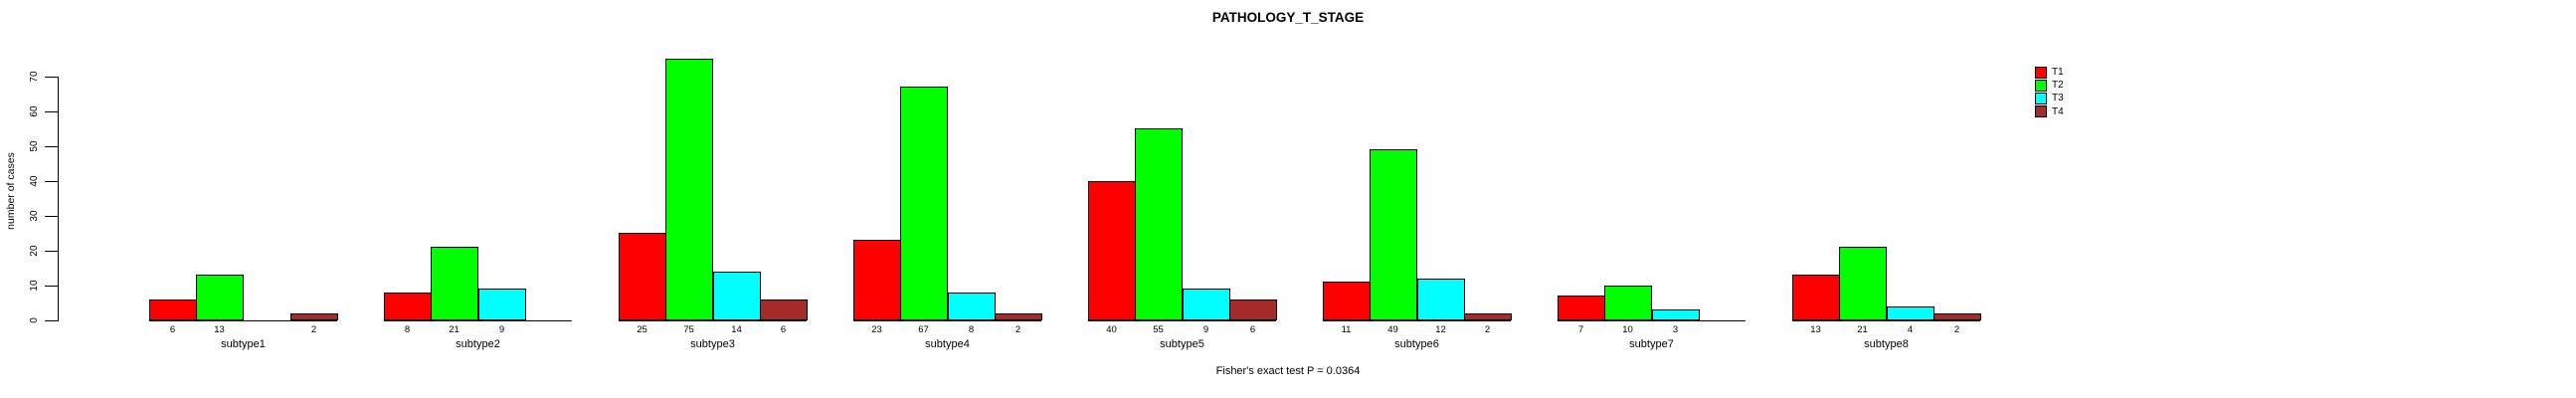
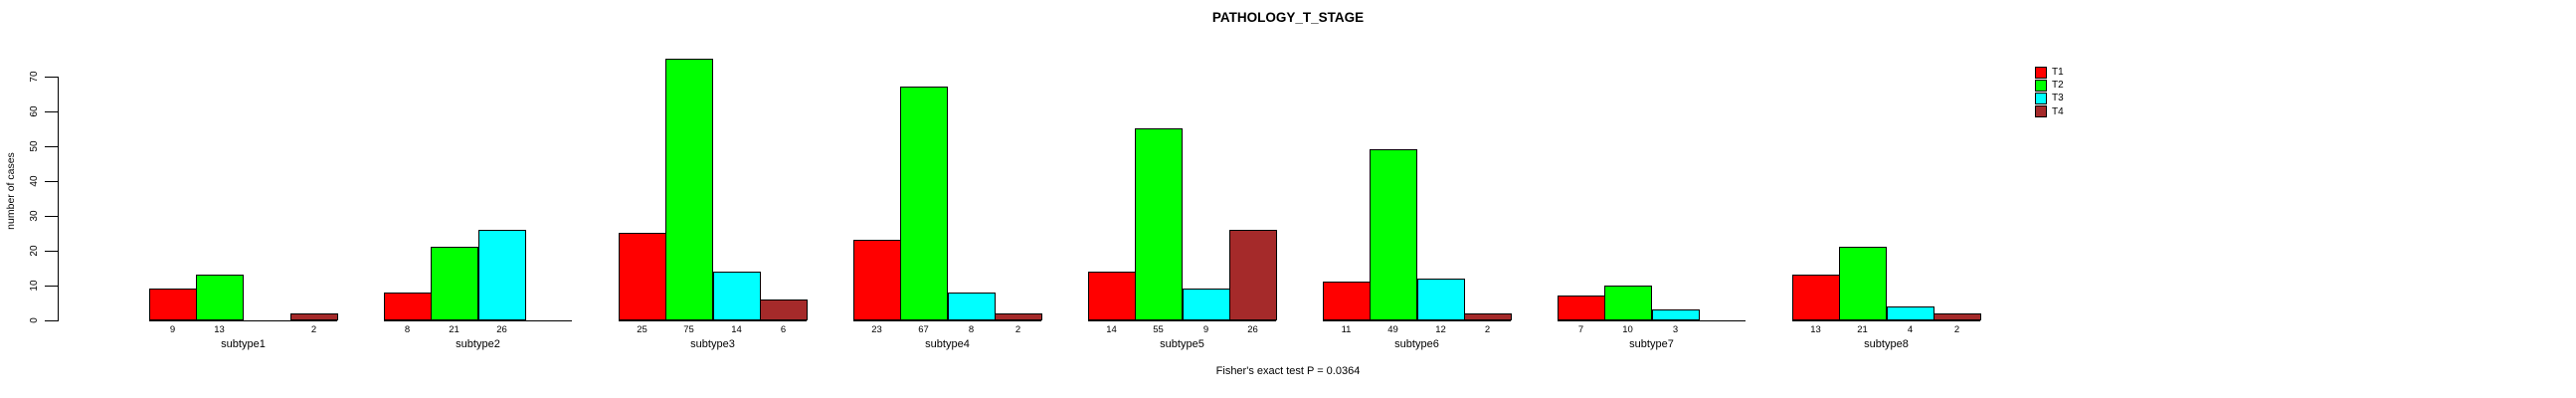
T1/subtype1: 6 -> 9
T3/subtype2: 9 -> 26
T1/subtype5: 40 -> 14
T4/subtype5: 6 -> 26
